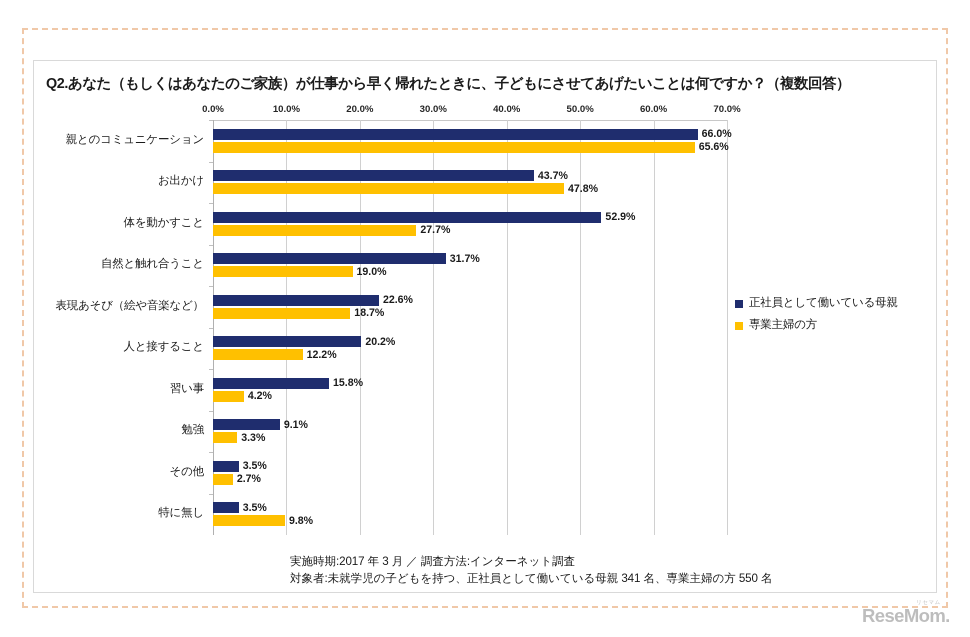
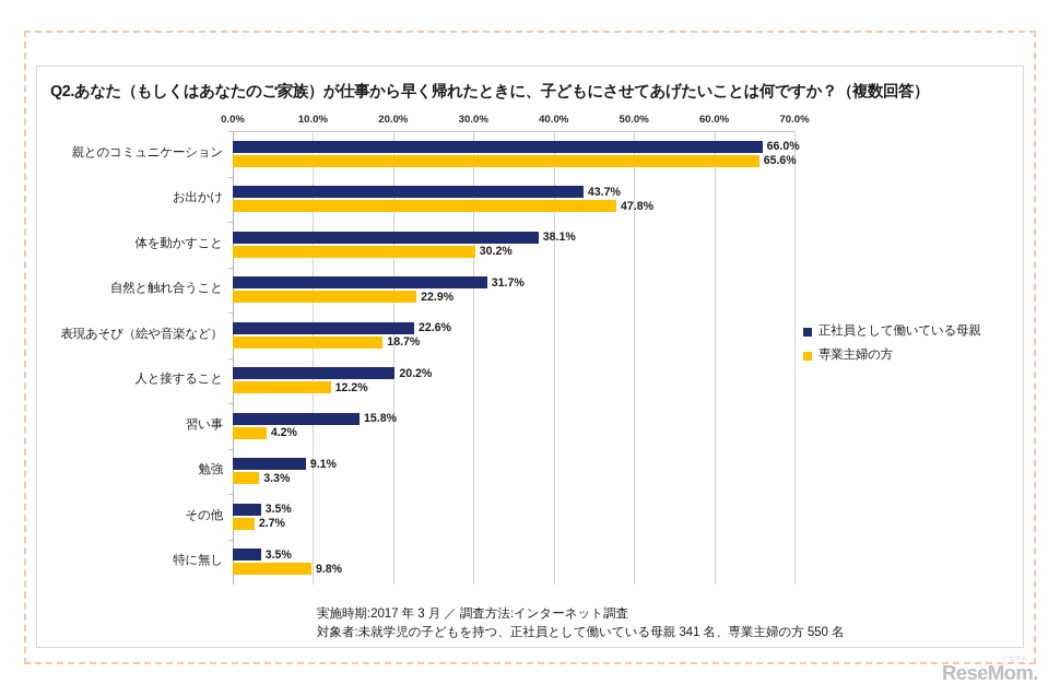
正社員として働いている母親/体を動かすこと: 52.9% -> 38.1%
専業主婦の方/体を動かすこと: 27.7% -> 30.2%
専業主婦の方/自然と触れ合うこと: 19.0% -> 22.9%
